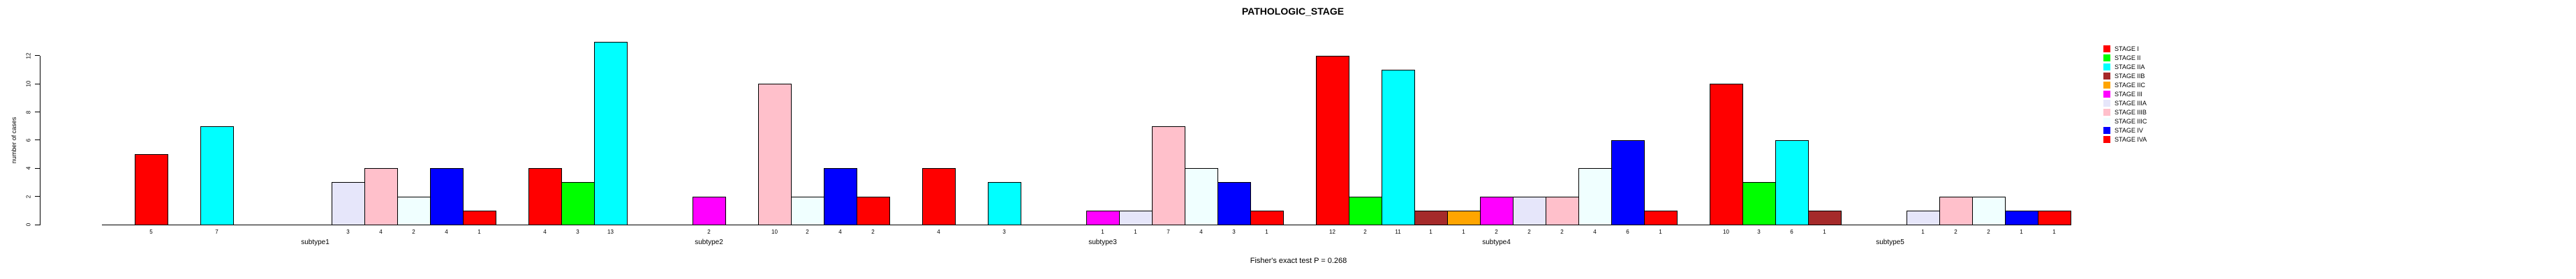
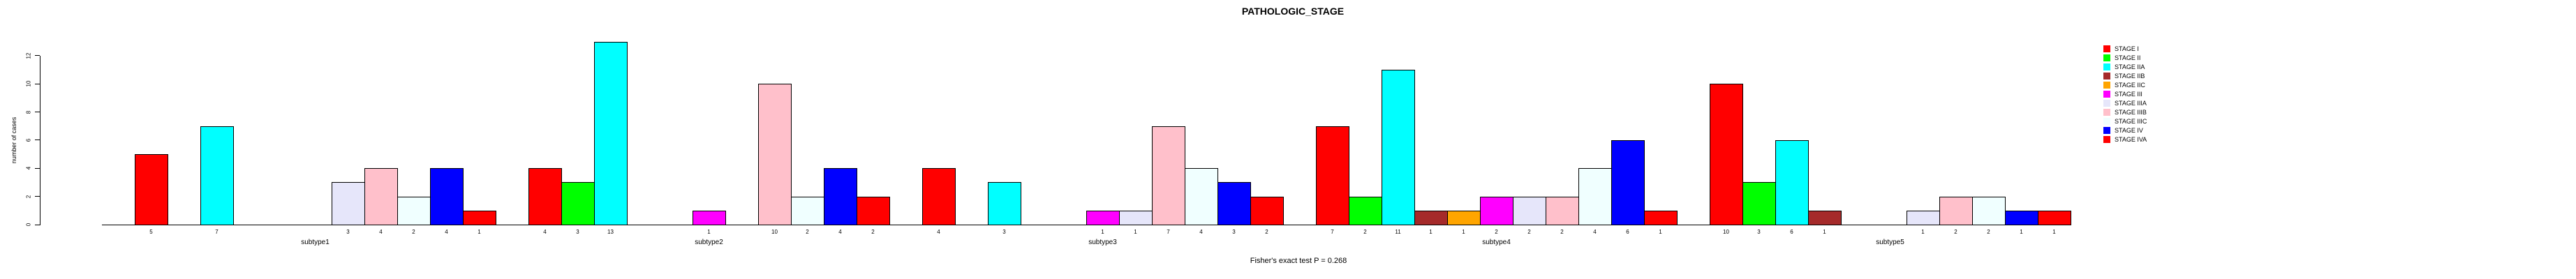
STAGE III/subtype2: 2 -> 1
STAGE IVA/subtype3: 1 -> 2
STAGE I/subtype4: 12 -> 7
